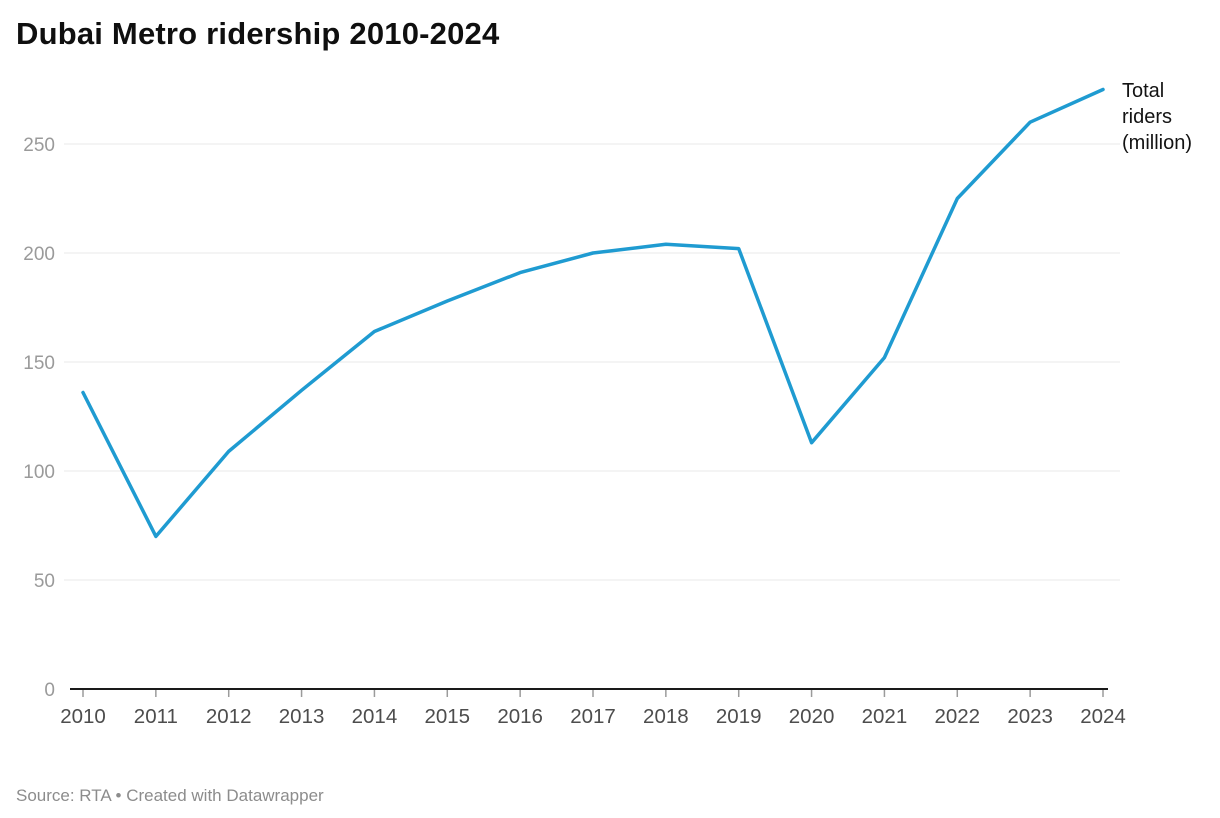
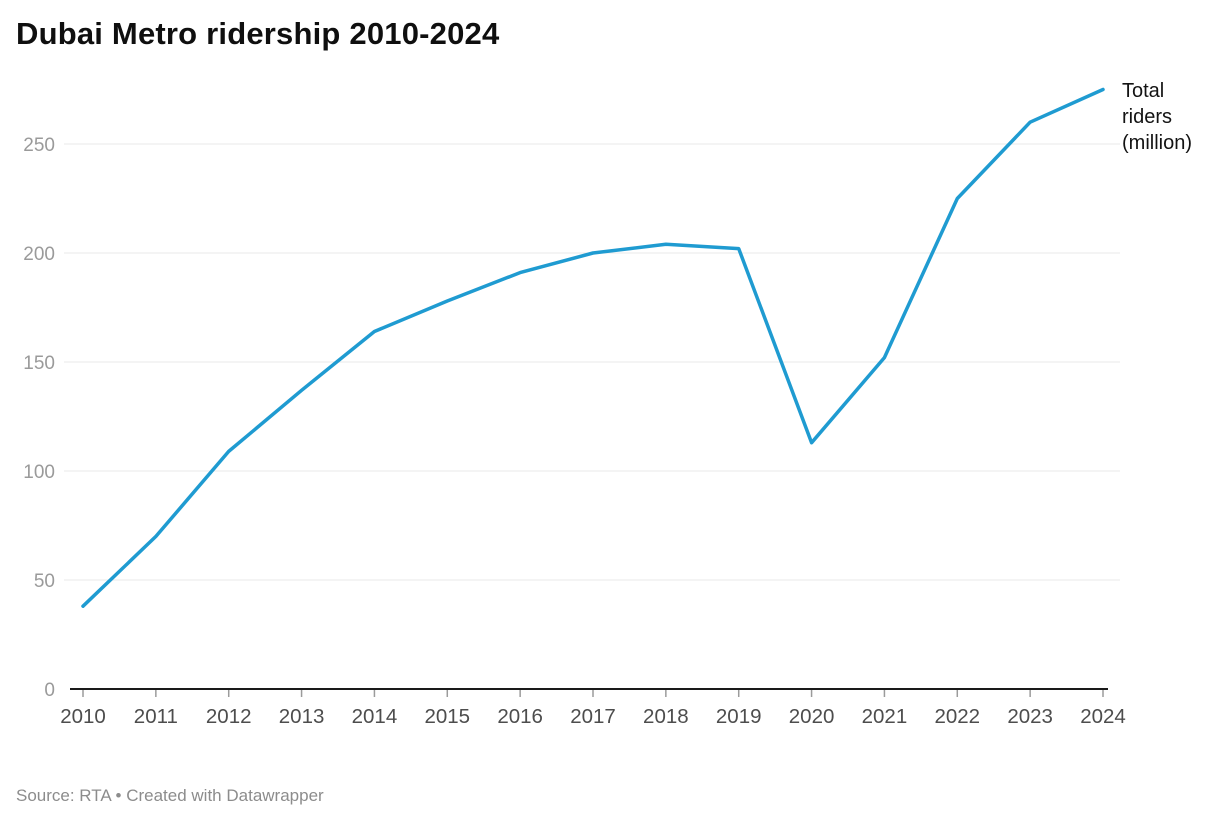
2010: 136 -> 38
